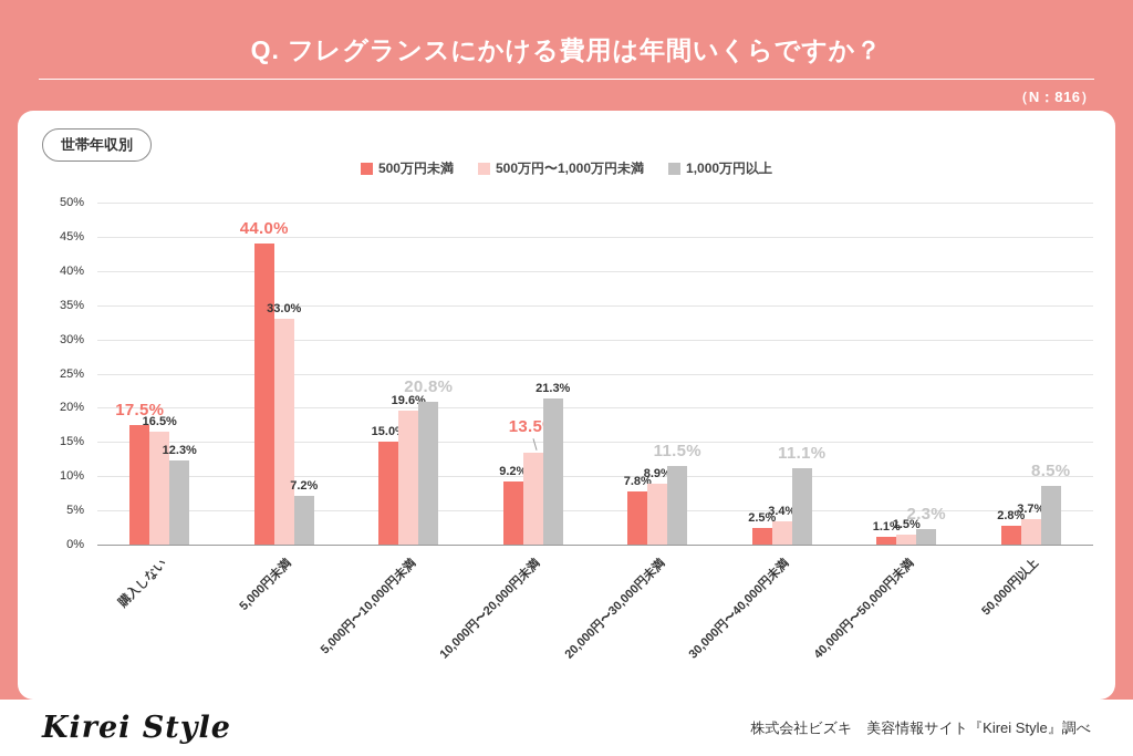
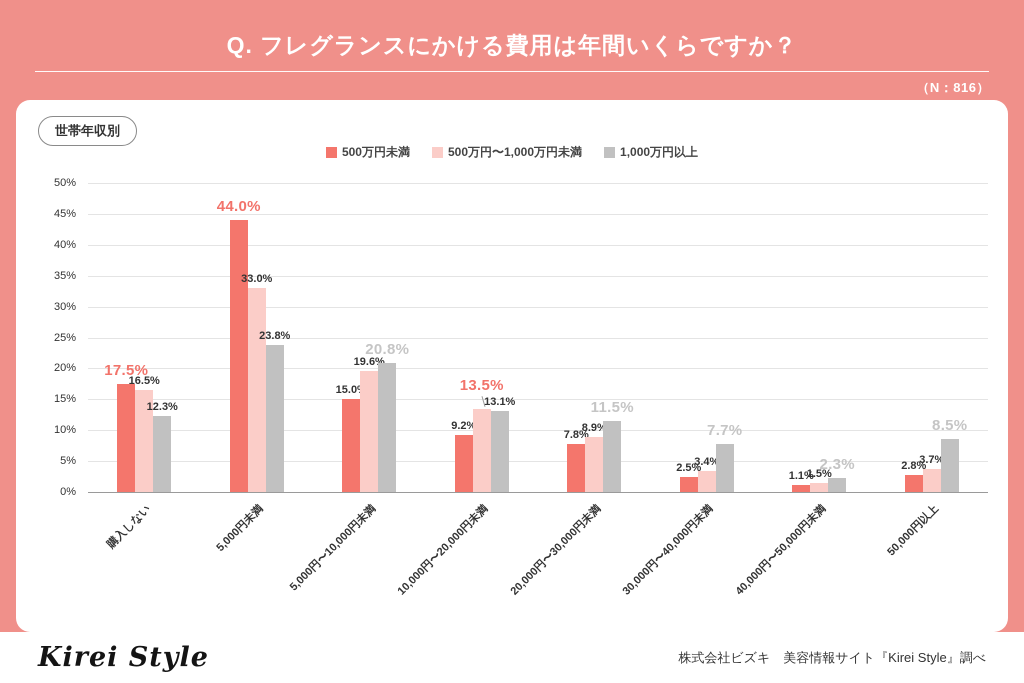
1,000万円以上/5,000円未満: 7.2% -> 23.8%
1,000万円以上/10,000円〜20,000円未満: 21.3% -> 13.1%
1,000万円以上/30,000円〜40,000円未満: 11.1% -> 7.7%
